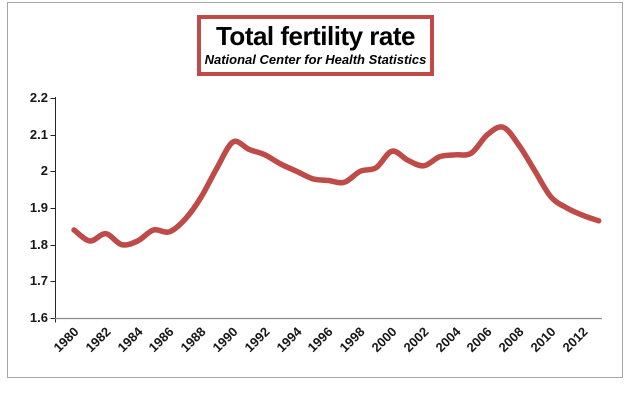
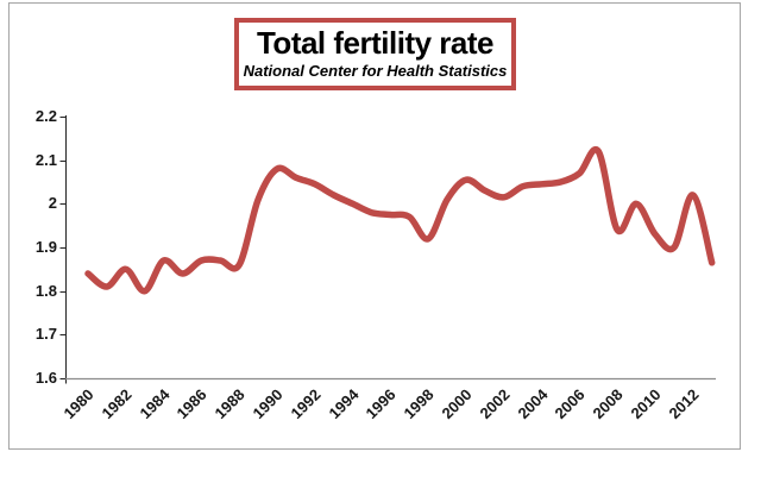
1982: 1.83 -> 1.85
1984: 1.81 -> 1.87
1986: 1.83 -> 1.87
1988: 1.93 -> 1.86
1998: 2.00 -> 1.92
2006: 2.10 -> 2.07
2008: 2.07 -> 1.94
2012: 1.88 -> 2.02
